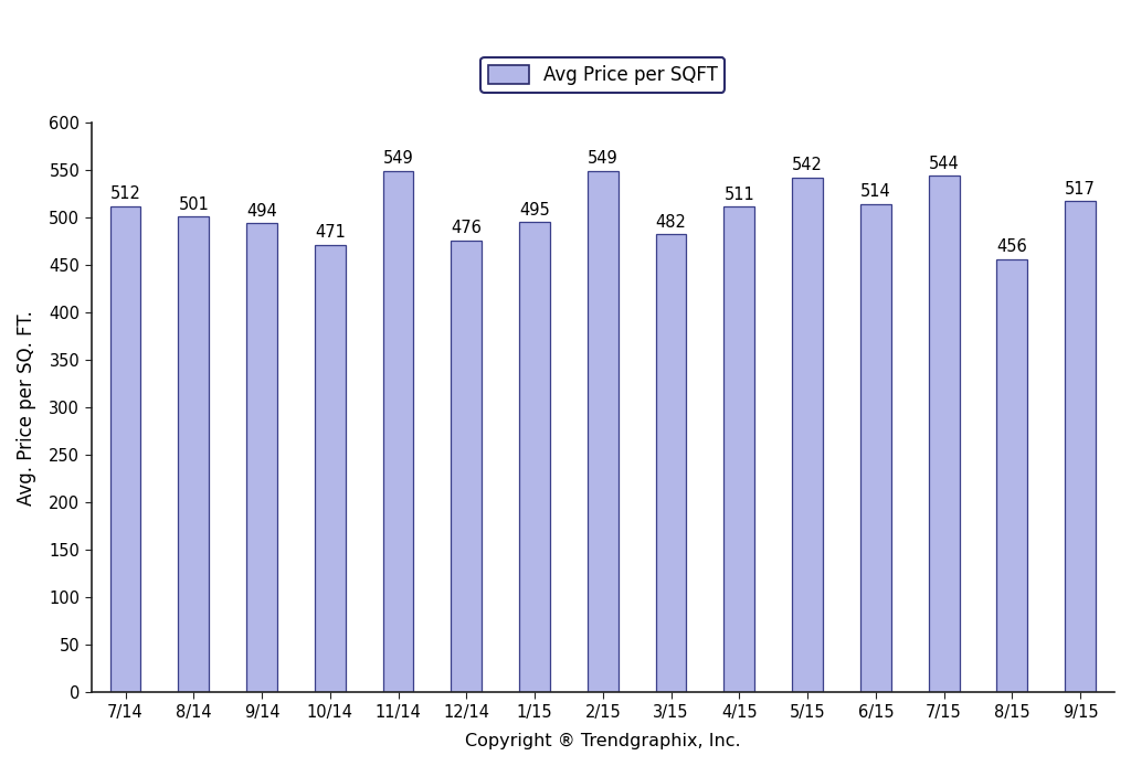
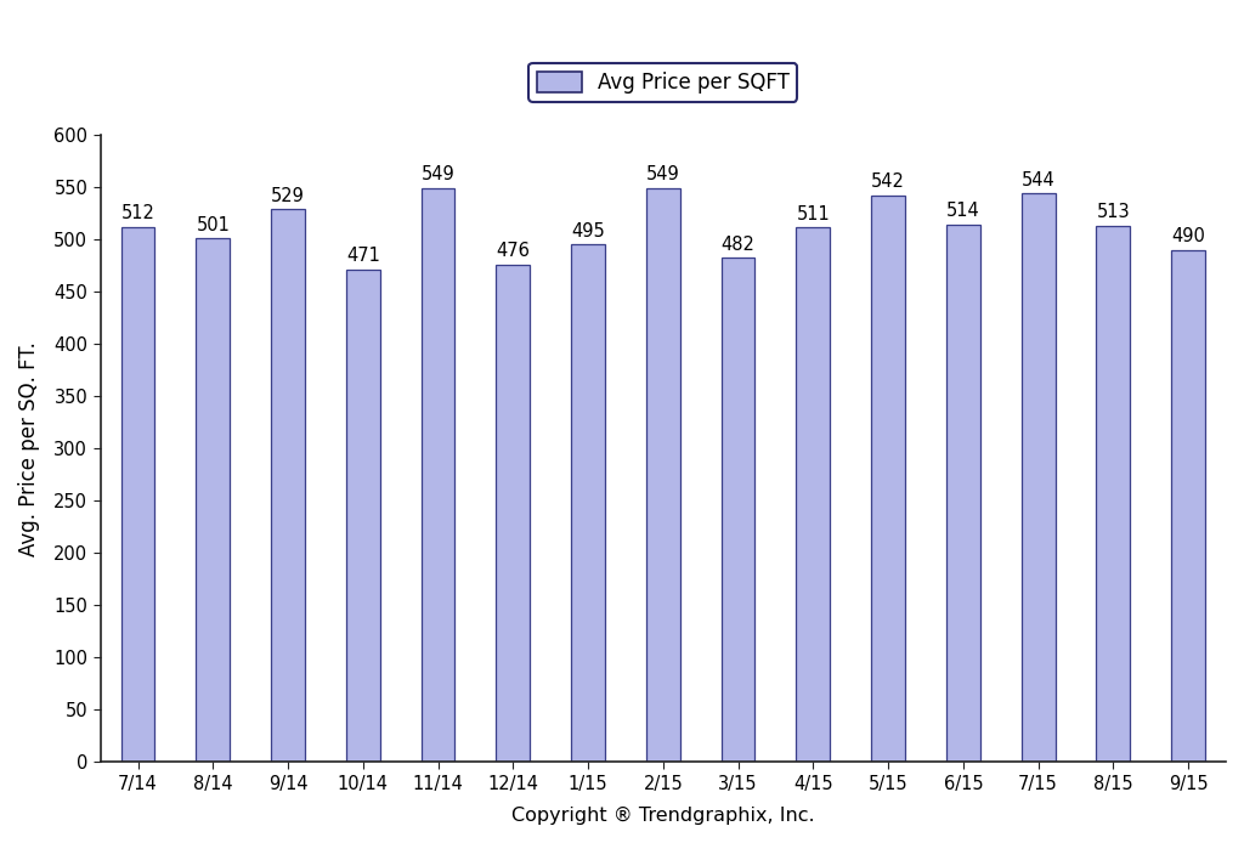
9/14: 494 -> 529
8/15: 456 -> 513
9/15: 517 -> 490
